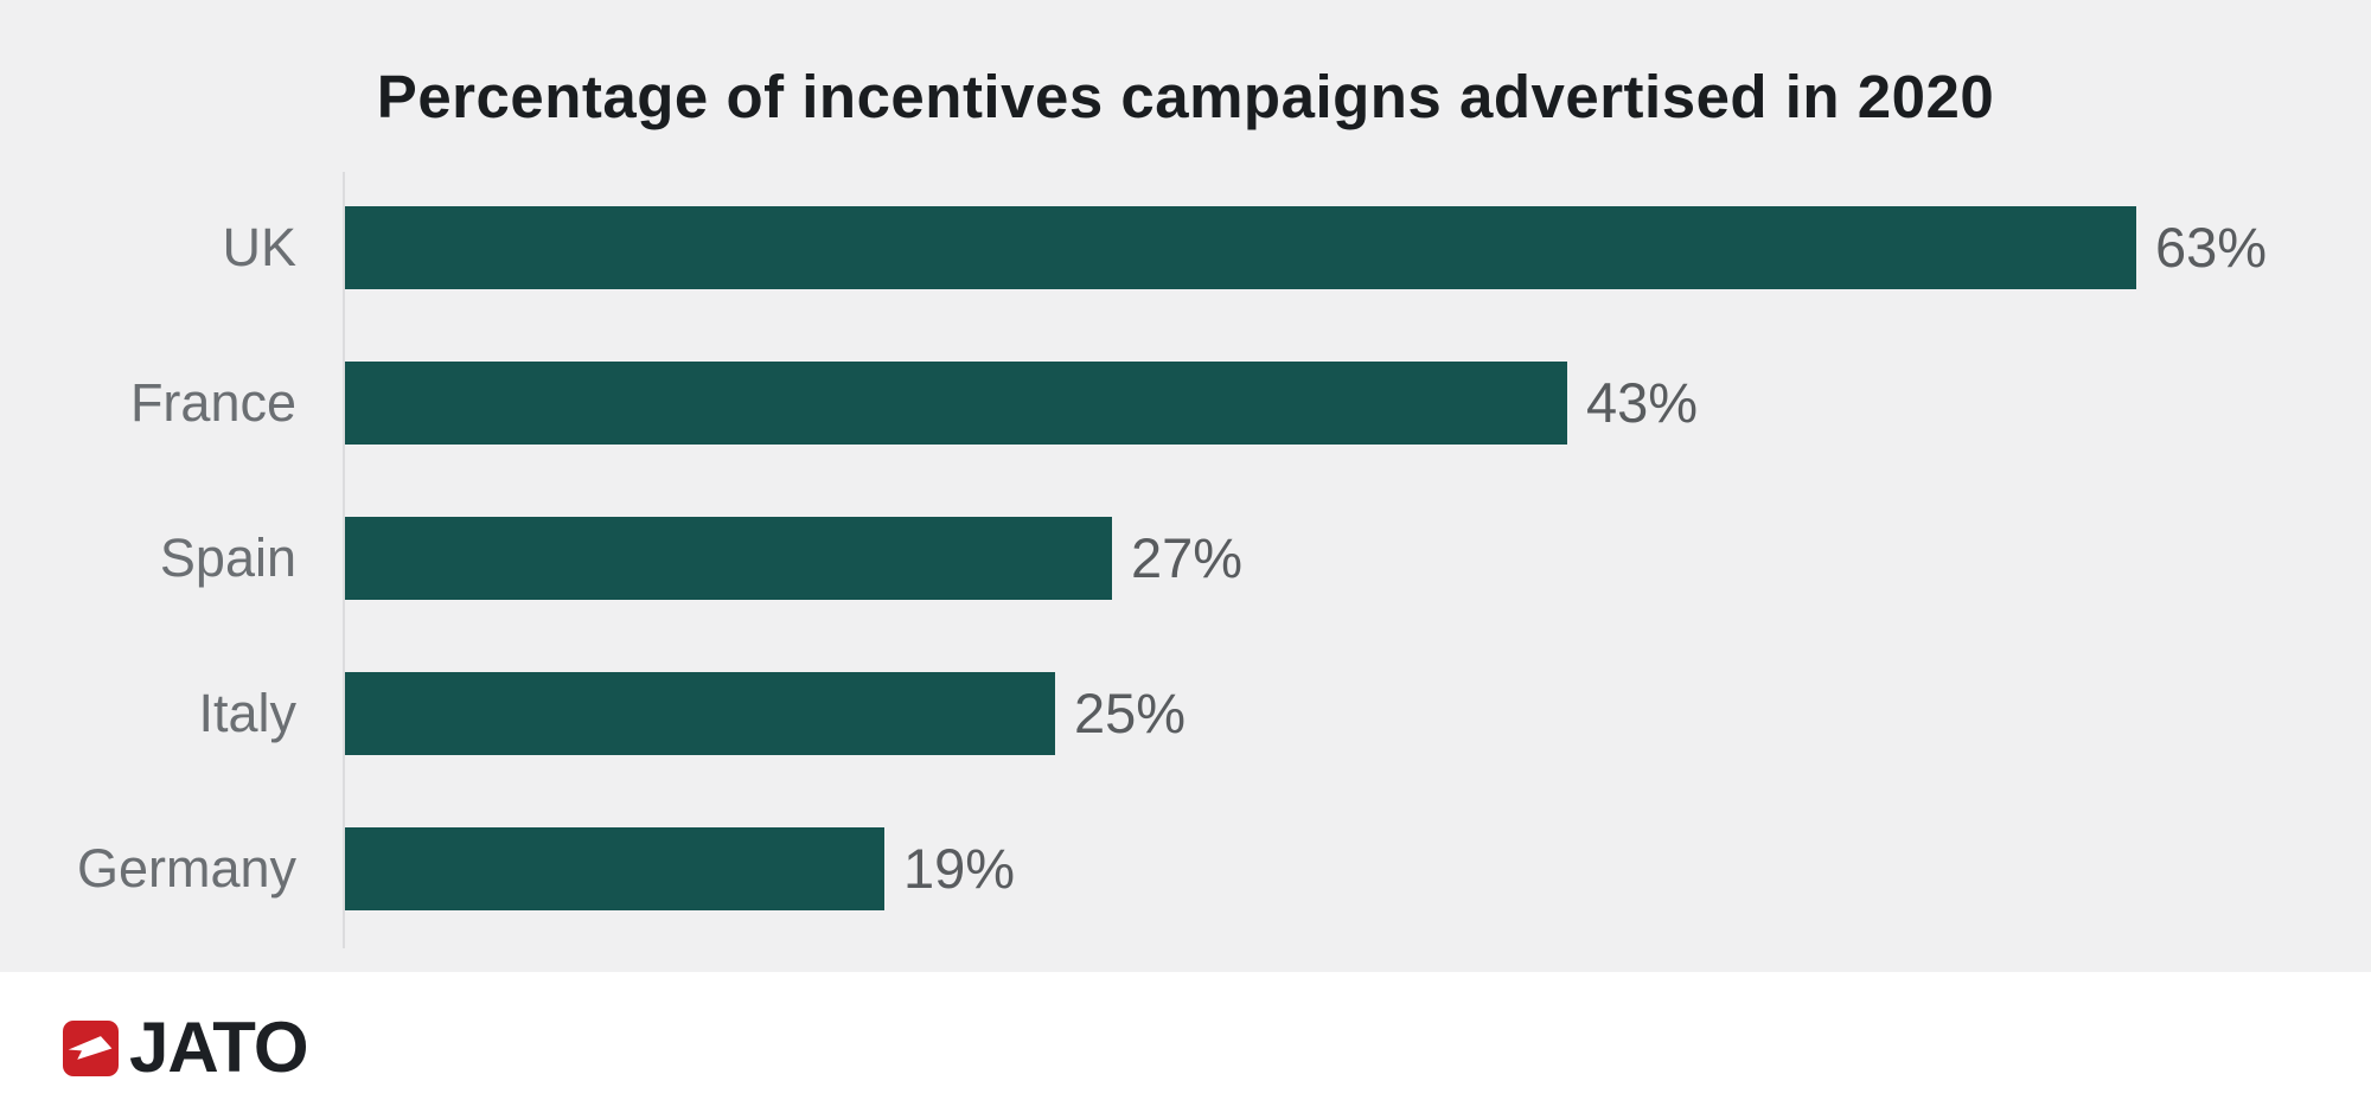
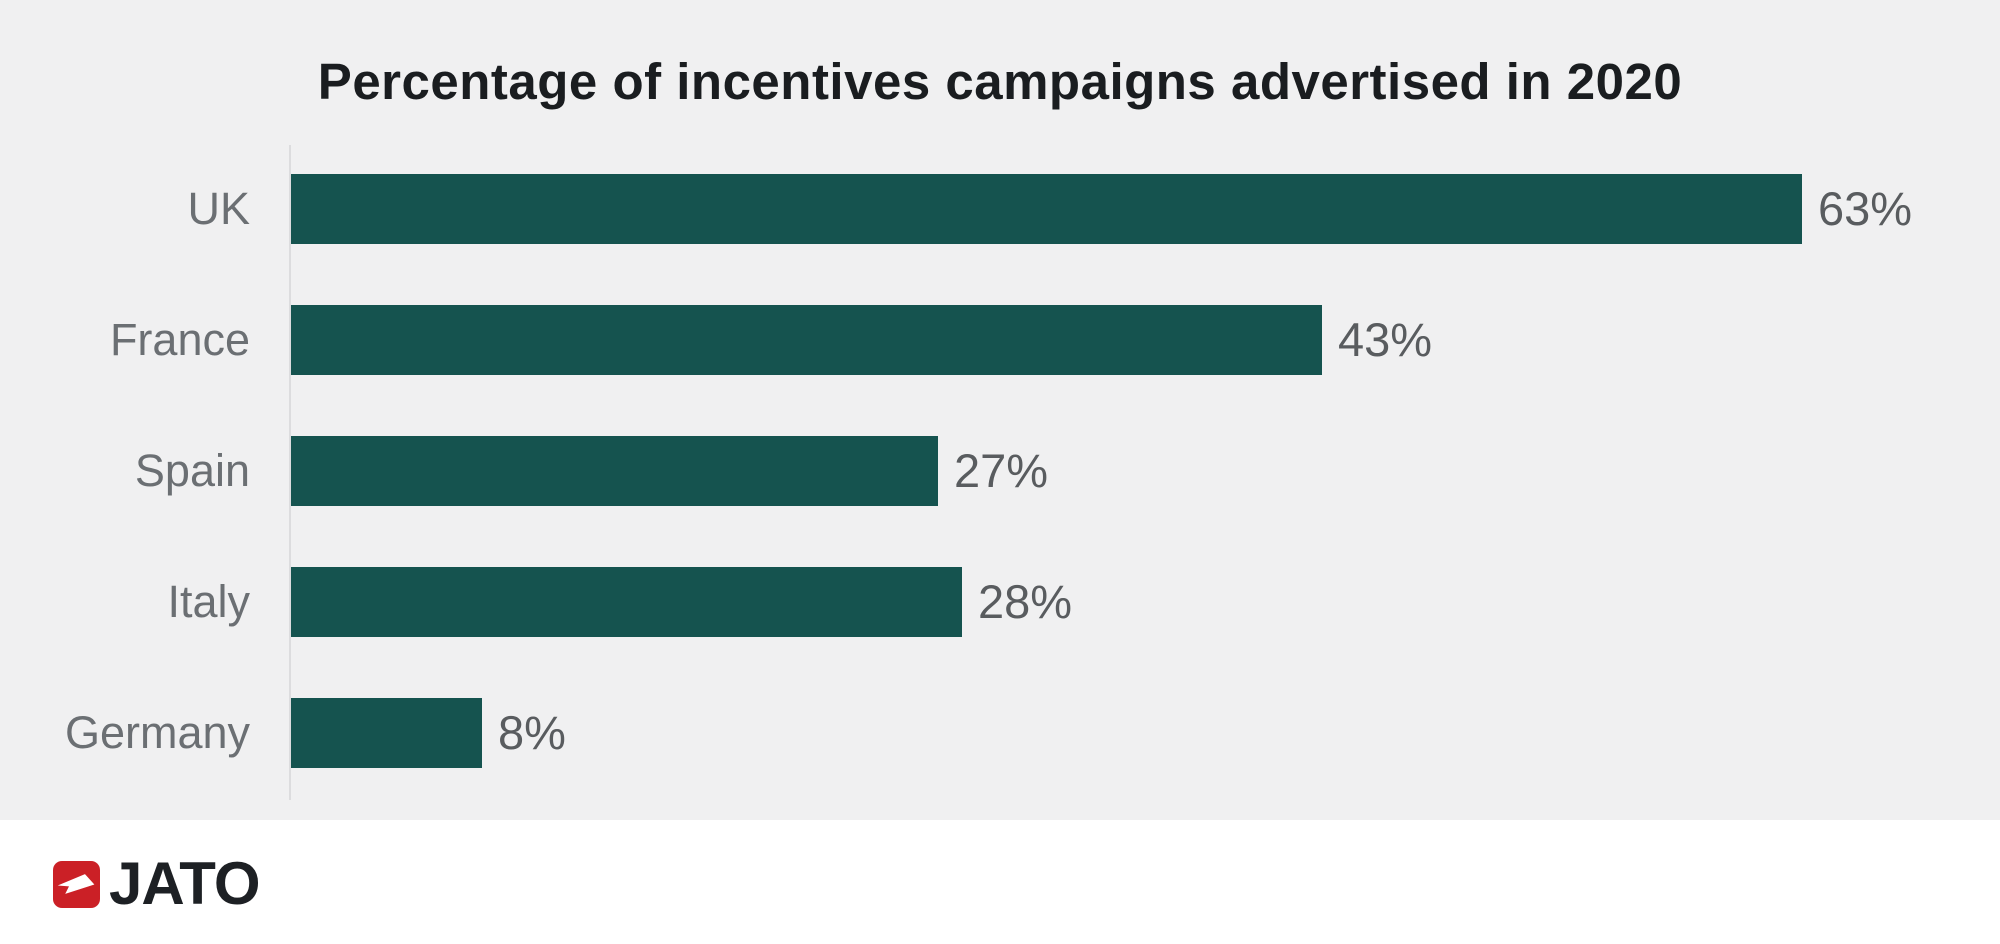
Italy: 25% -> 28%
Germany: 19% -> 8%
